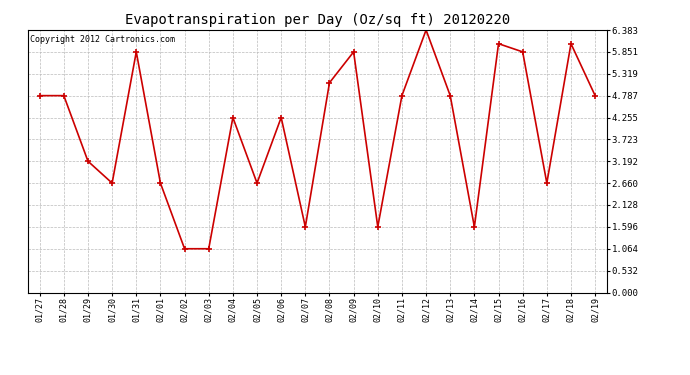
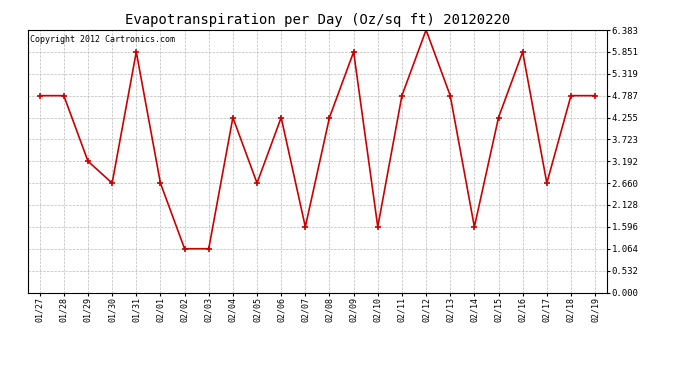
02/08: 5.10 -> 4.25
02/15: 6.05 -> 4.25
02/18: 6.05 -> 4.79
